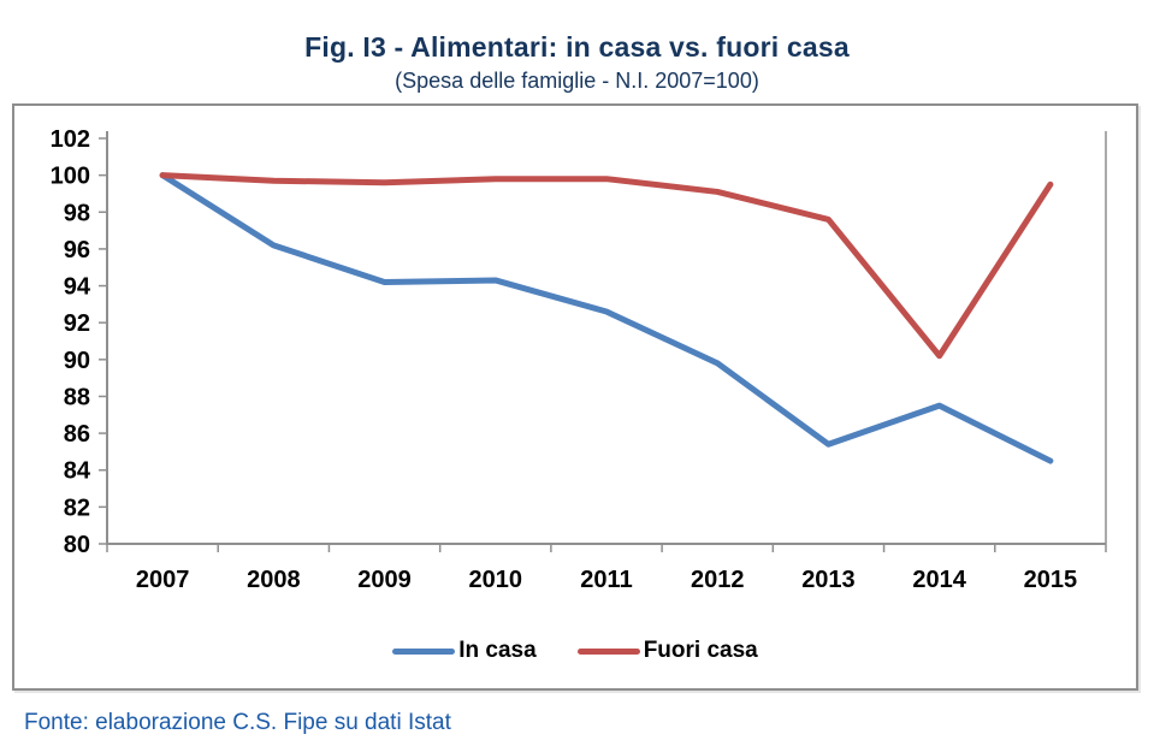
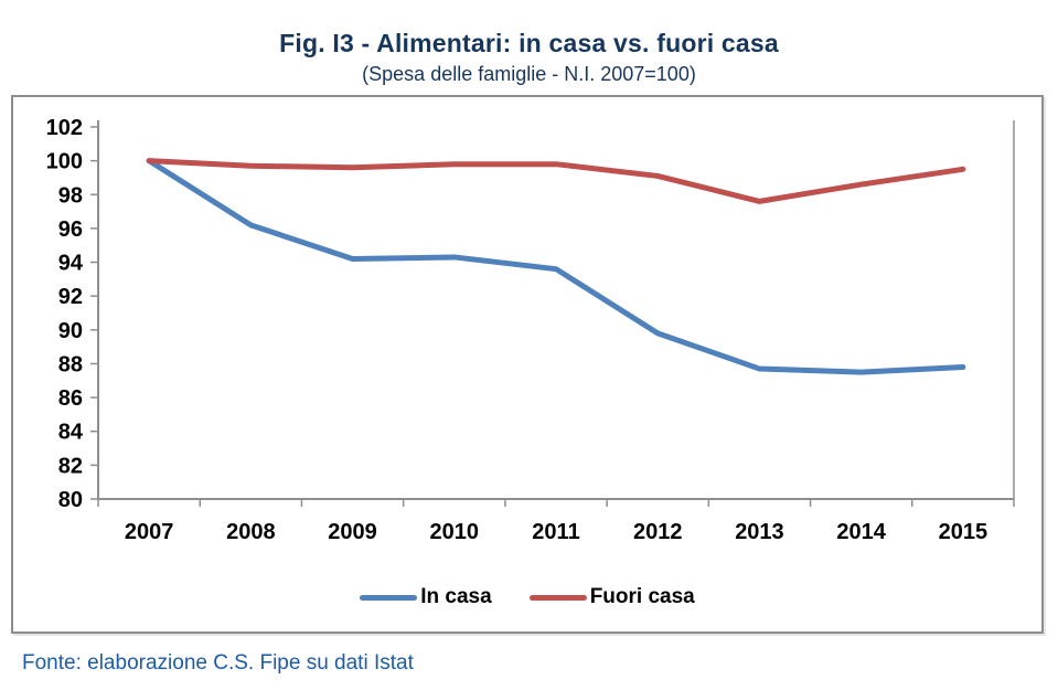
In casa/2011: 92.6 -> 93.6
In casa/2013: 85.4 -> 87.7
Fuori casa/2014: 90.2 -> 98.6
In casa/2015: 84.5 -> 87.8
